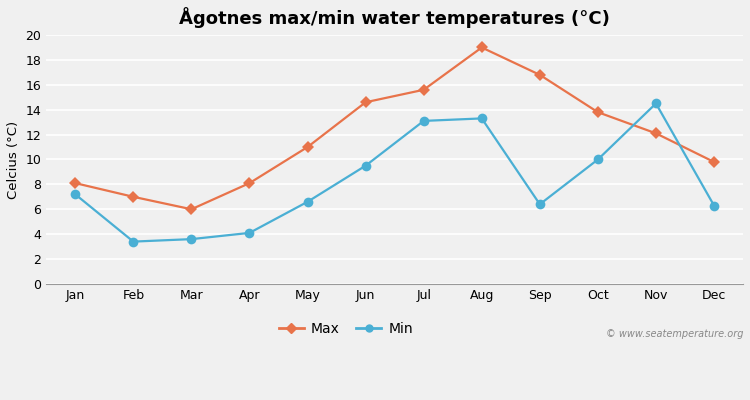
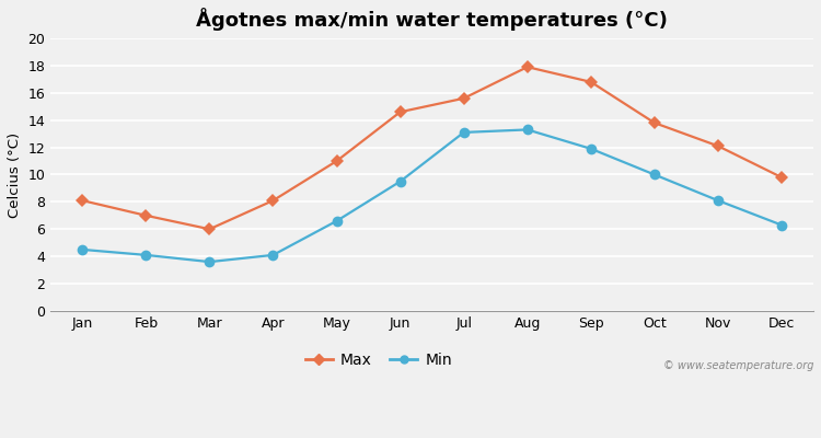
Min/Jan: 7.2 -> 4.5
Min/Feb: 3.4 -> 4.1
Max/Aug: 19.0 -> 17.9
Min/Sep: 6.4 -> 11.9
Min/Nov: 14.5 -> 8.1
